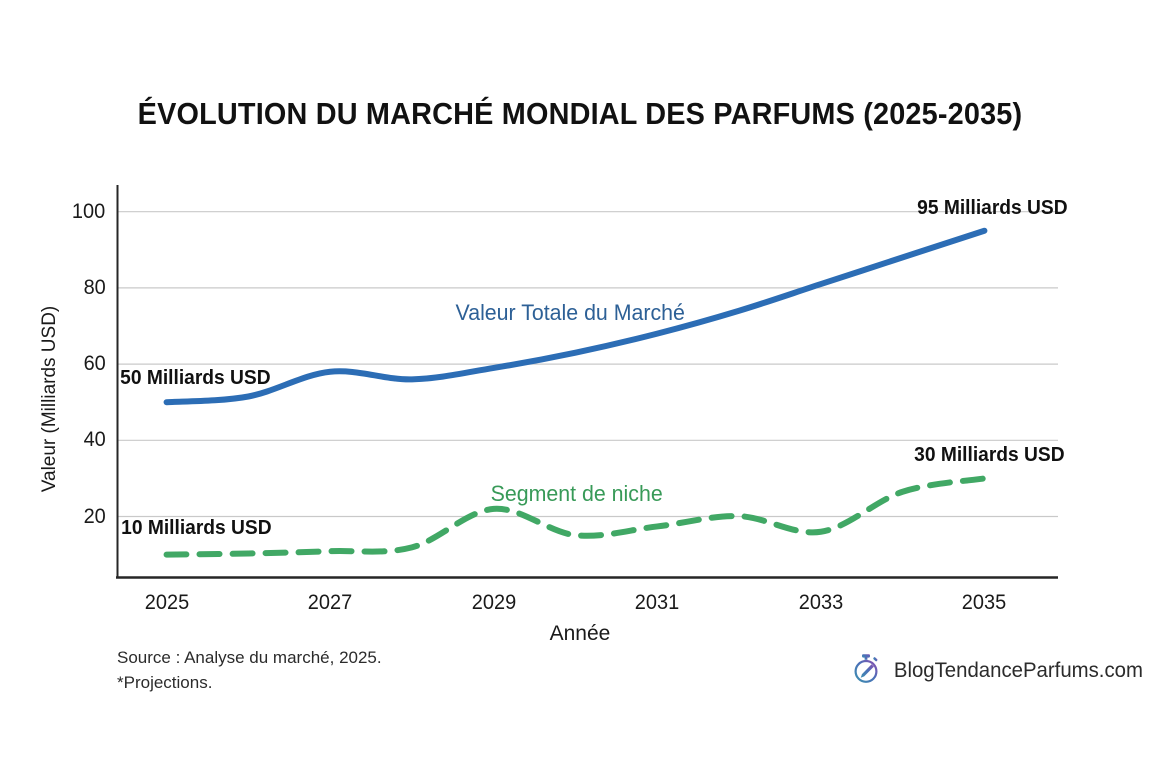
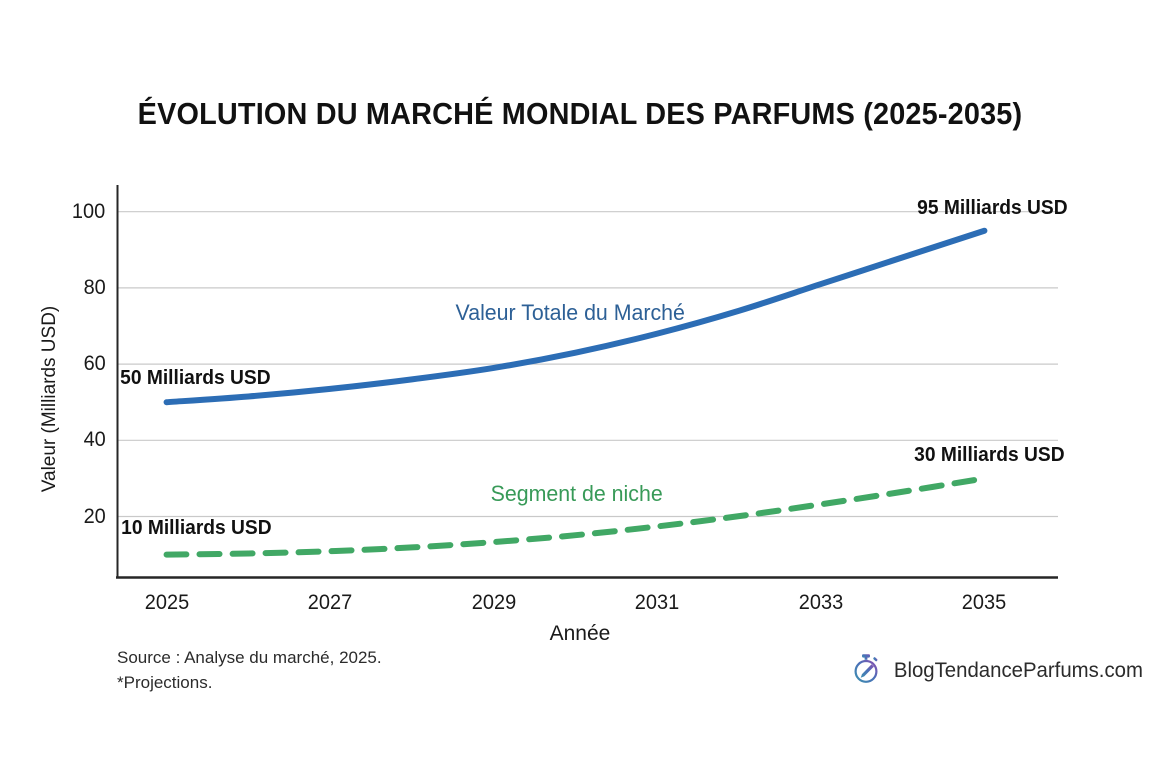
Valeur Totale du Marché/2027: 58 -> 54
Segment de niche/2029: 22 -> 13
Segment de niche/2033: 16 -> 23
